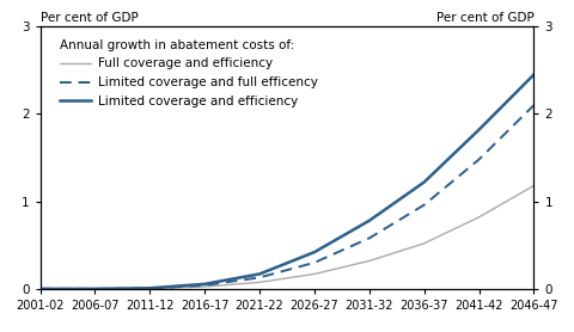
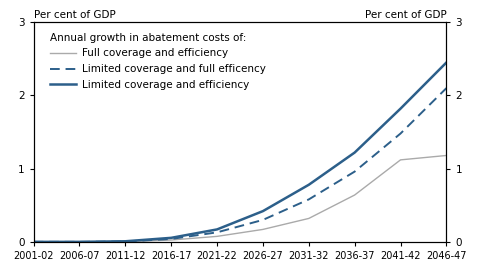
Full coverage and efficiency/2036-37: 0.52 -> 0.64
Full coverage and efficiency/2041-42: 0.82 -> 1.12
